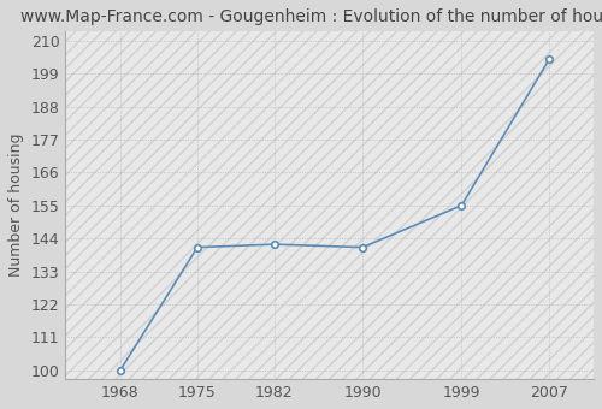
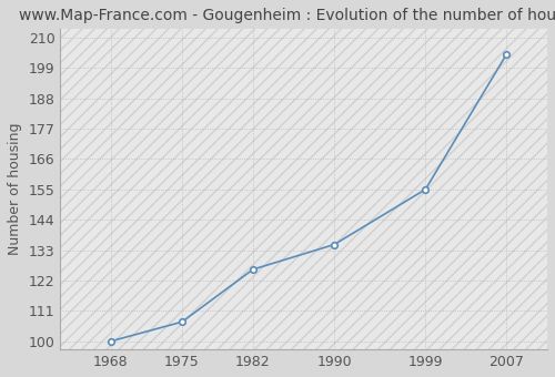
1975: 141 -> 107
1982: 142 -> 126
1990: 141 -> 135
